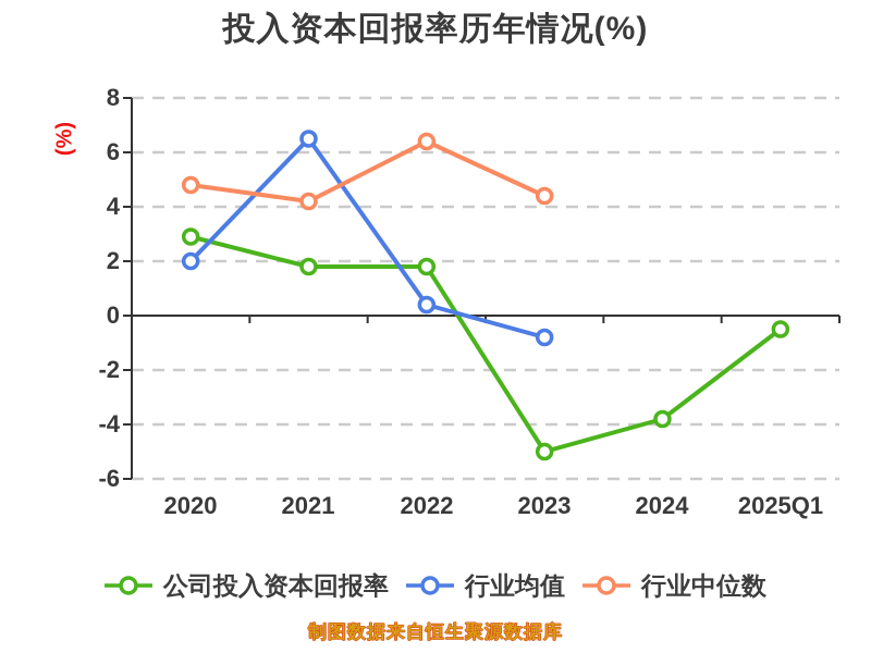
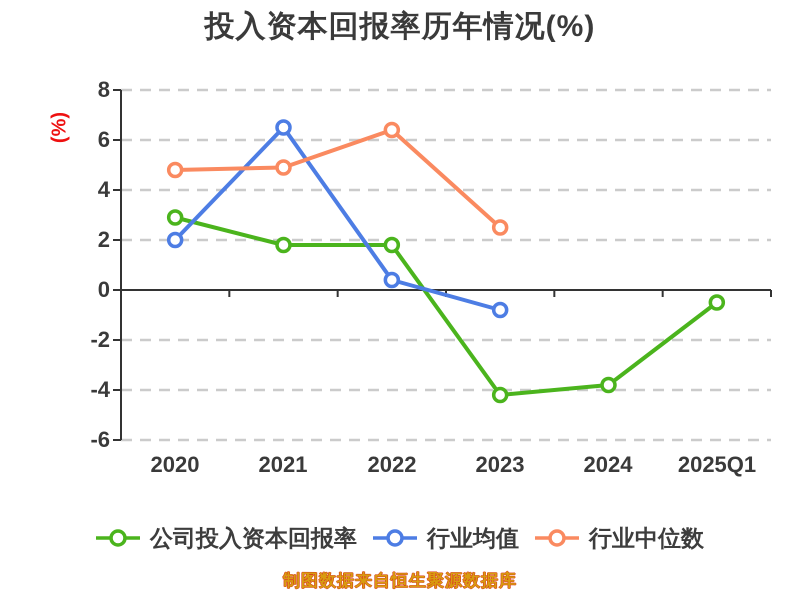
行业中位数/2021: 4.2 -> 4.9
公司投入资本回报率/2023: -5.0 -> -4.2
行业中位数/2023: 4.4 -> 2.5
